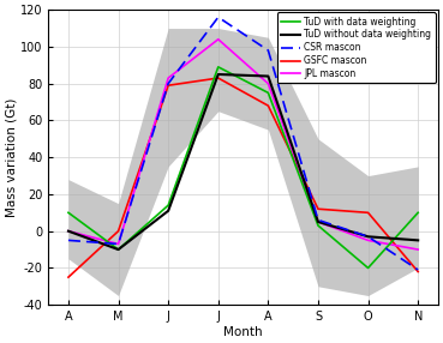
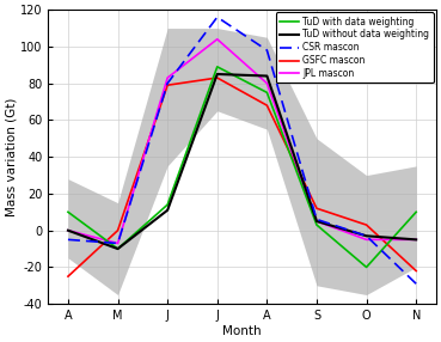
GSFC mascon/O: 10 -> 3
CSR mascon/N: -21 -> -29
JPL mascon/N: -10 -> -5
